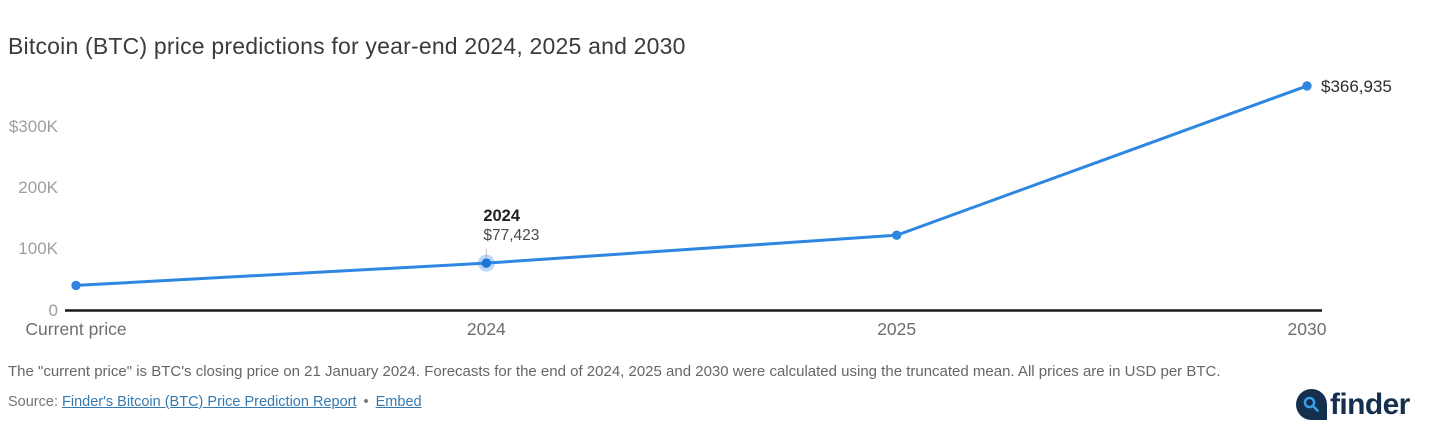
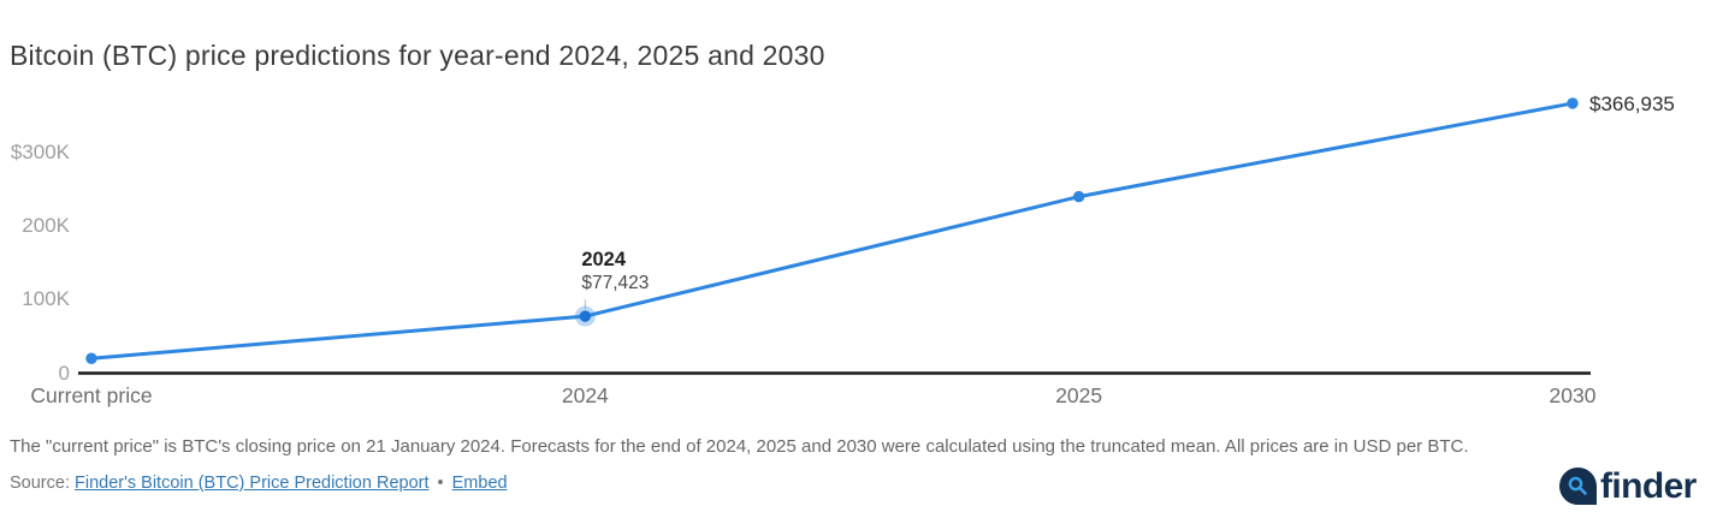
Current price: $40K -> $20K
2025: $120K -> $240K
